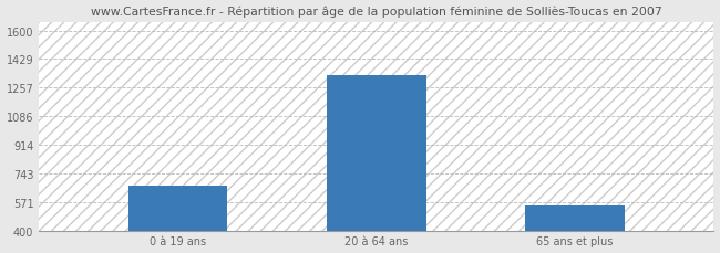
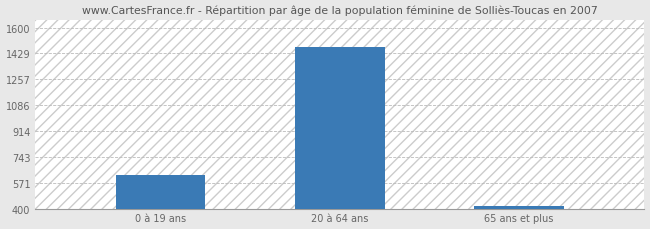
0 à 19 ans: 670 -> 620
20 à 64 ans: 1330 -> 1470
65 ans et plus: 550 -> 420
